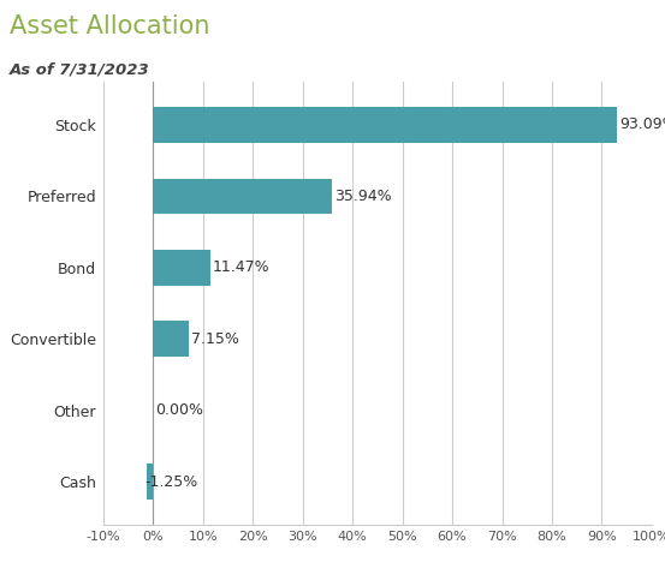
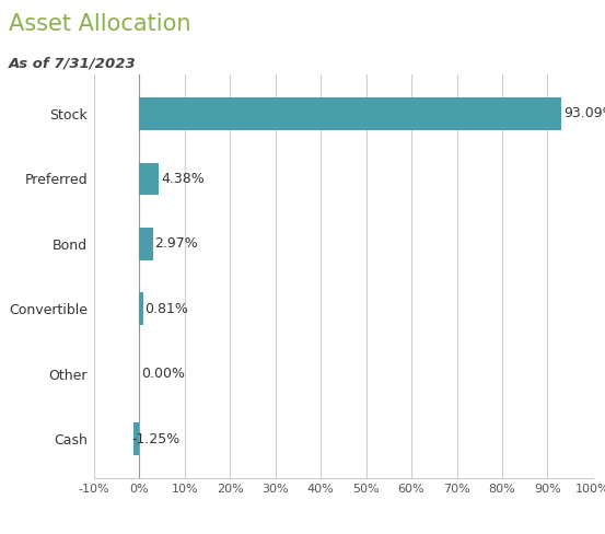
Preferred: 35.94% -> 4.38%
Bond: 11.47% -> 2.97%
Convertible: 7.15% -> 0.81%
